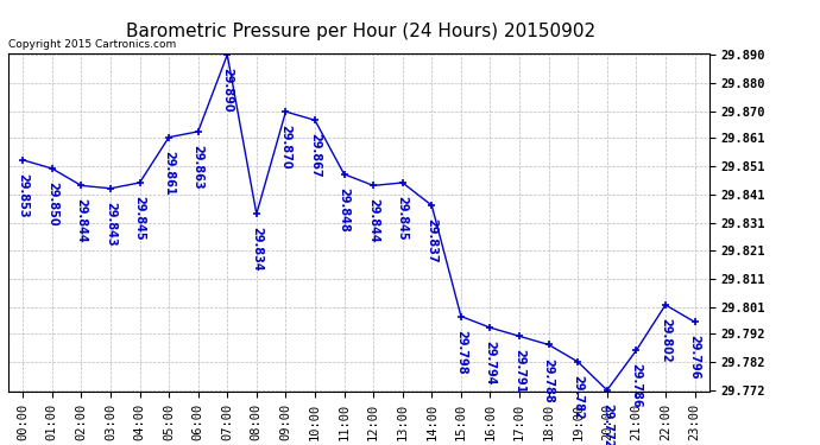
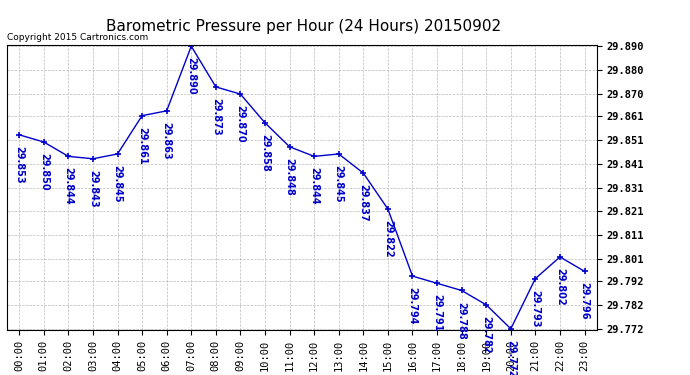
08:00: 29.834 -> 29.873
10:00: 29.867 -> 29.858
15:00: 29.798 -> 29.822
21:00: 29.786 -> 29.793
